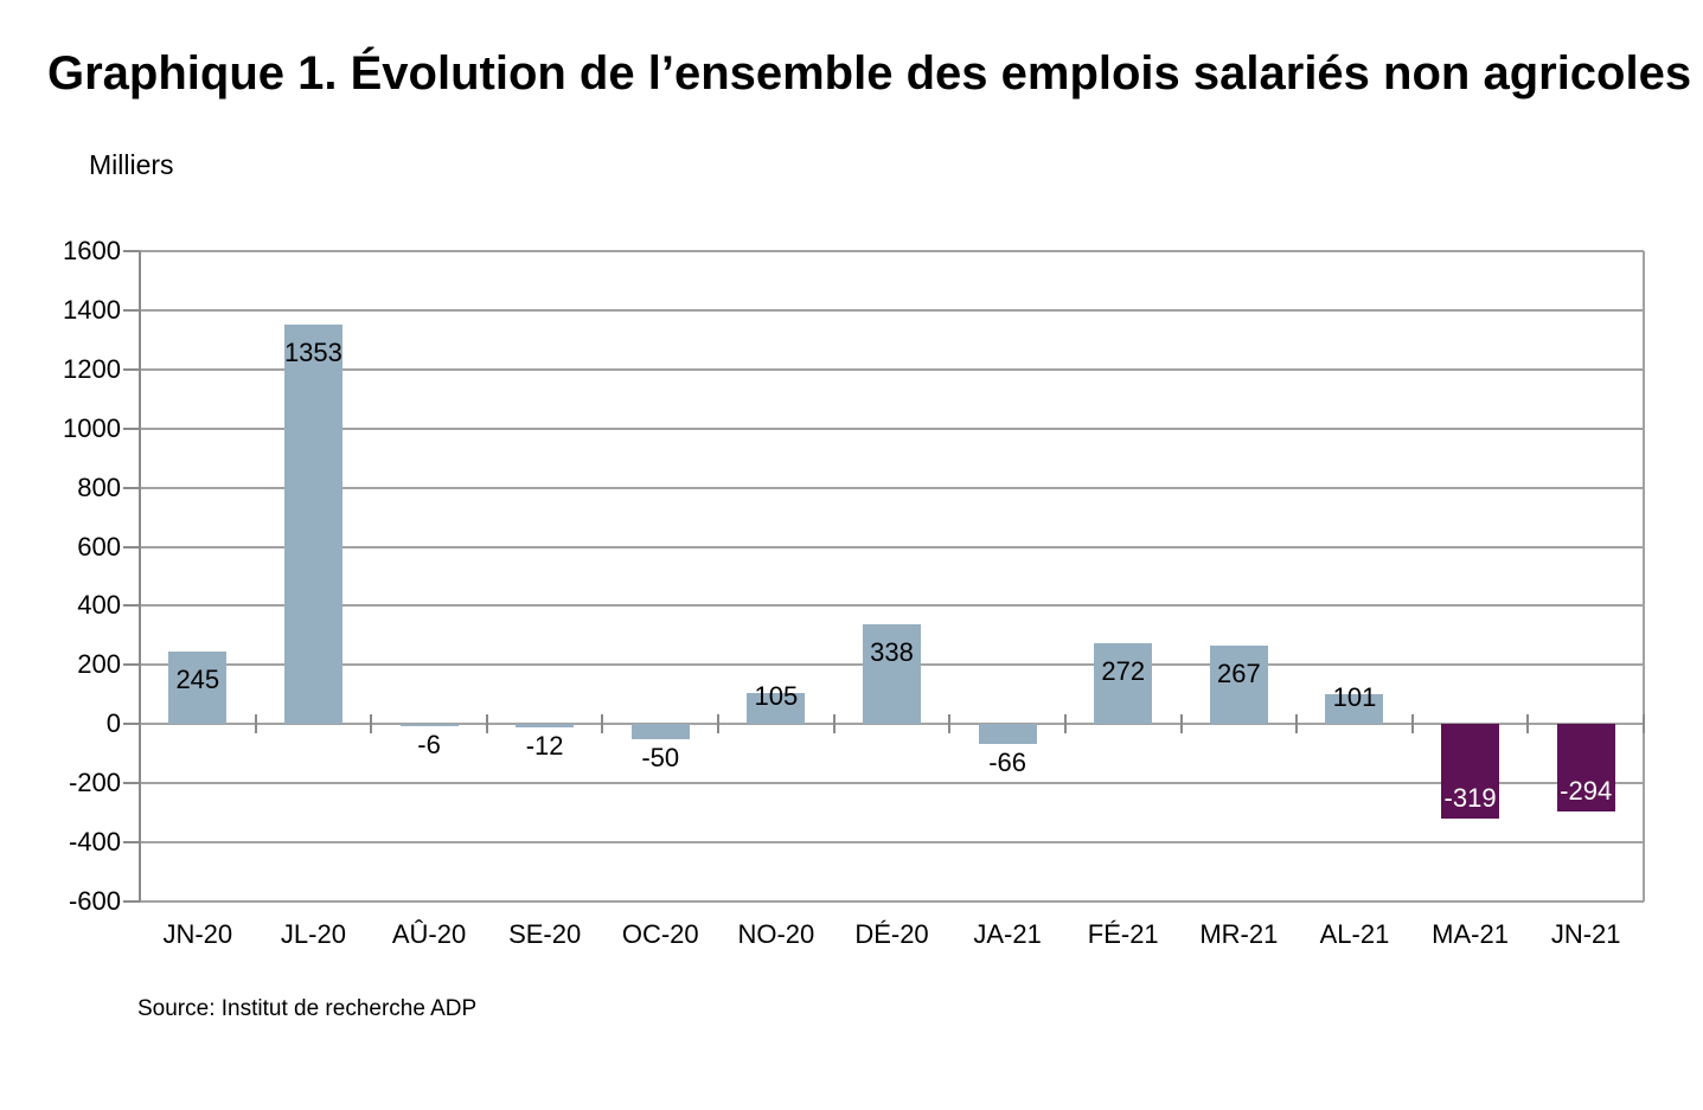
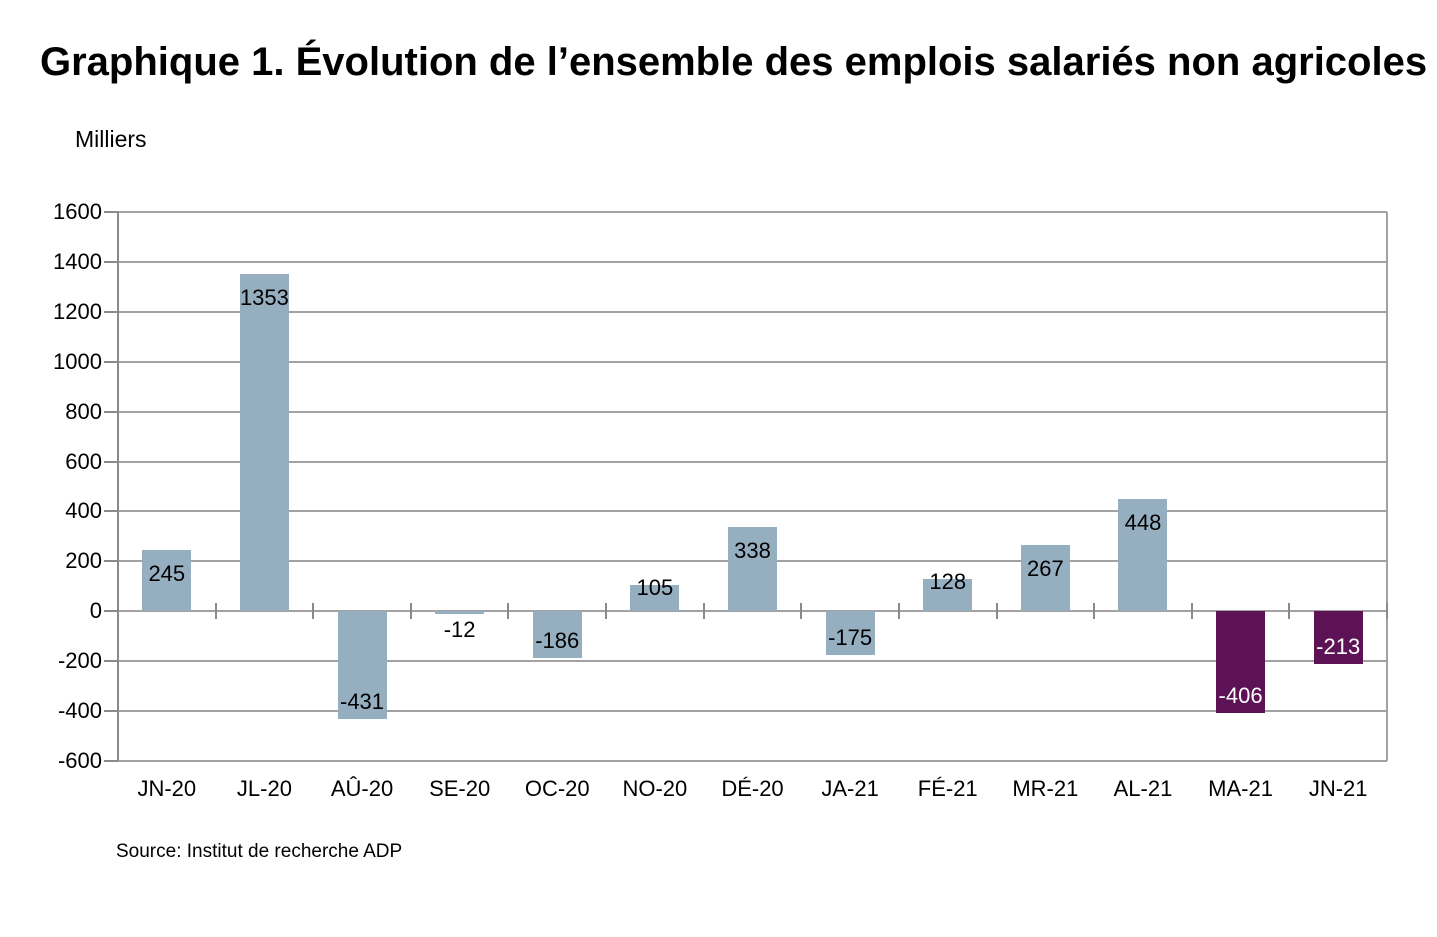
AÛ-20: -6 -> -431
OC-20: -50 -> -186
JA-21: -66 -> -175
FÉ-21: 272 -> 128
AL-21: 101 -> 448
MA-21: -319 -> -406
JN-21: -294 -> -213
